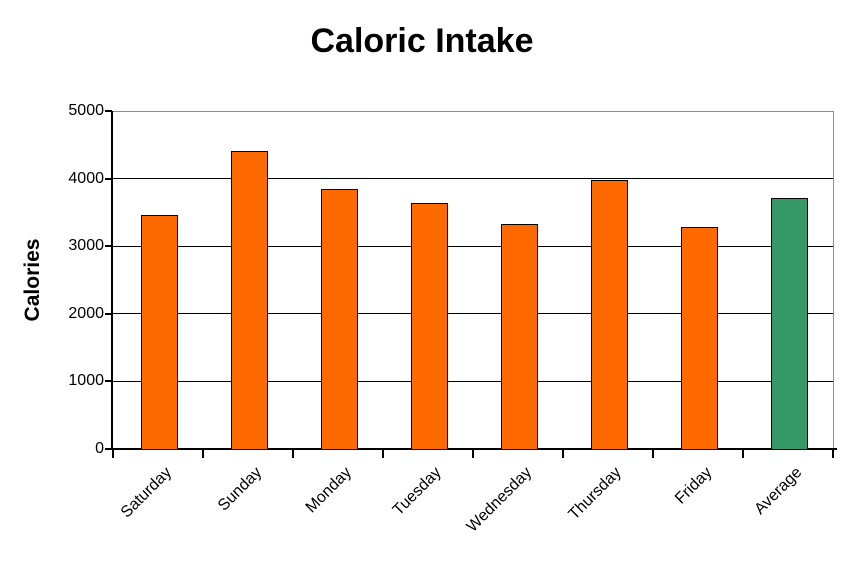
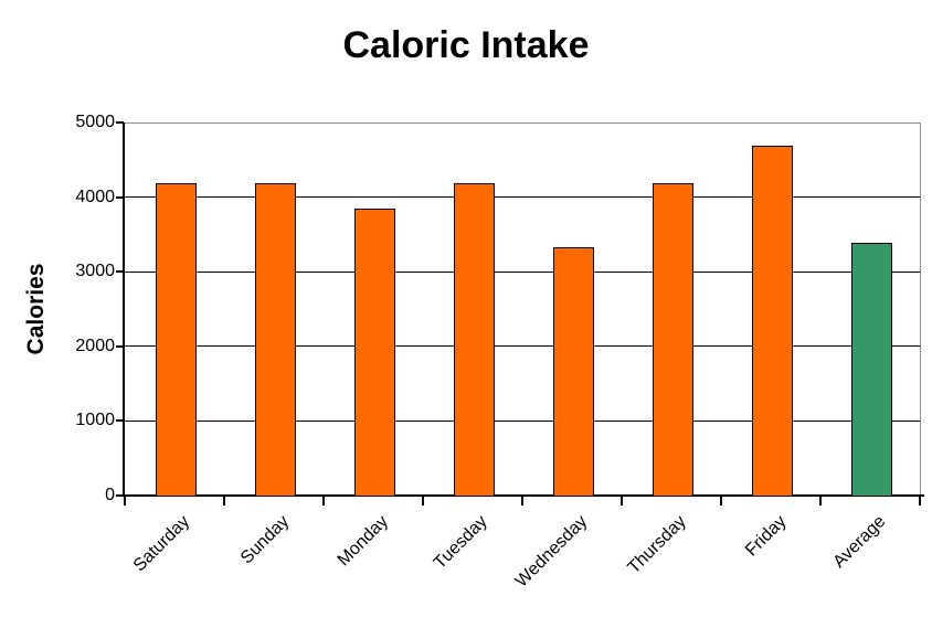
Saturday: 3500 -> 4200
Sunday: 4400 -> 4200
Tuesday: 3600 -> 4200
Thursday: 4000 -> 4200
Friday: 3300 -> 4700
Average: 3700 -> 3400
